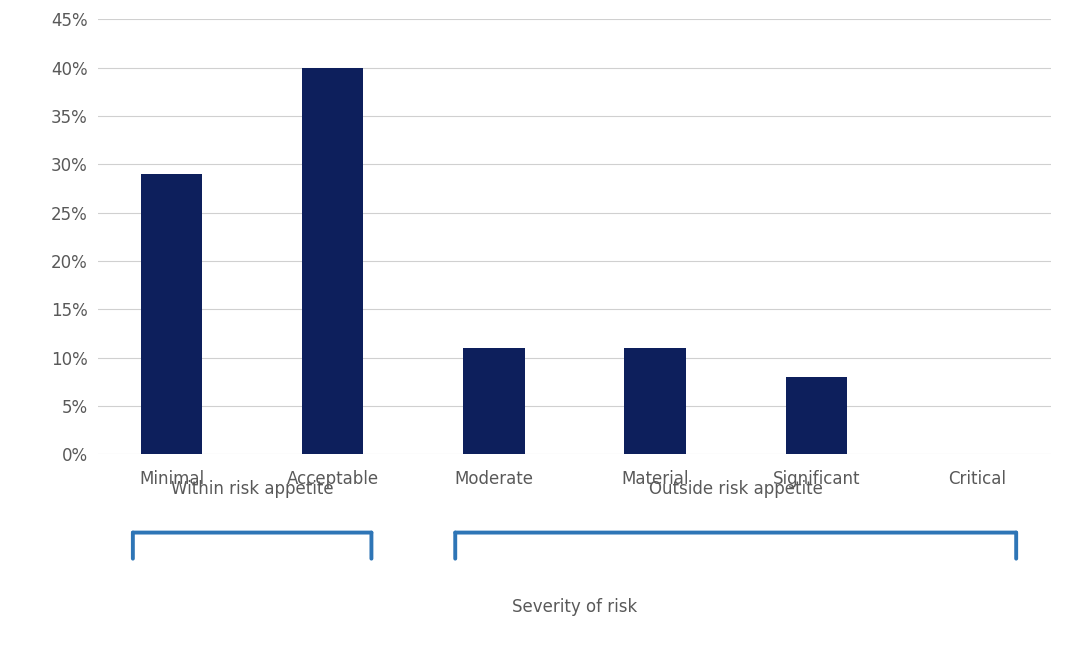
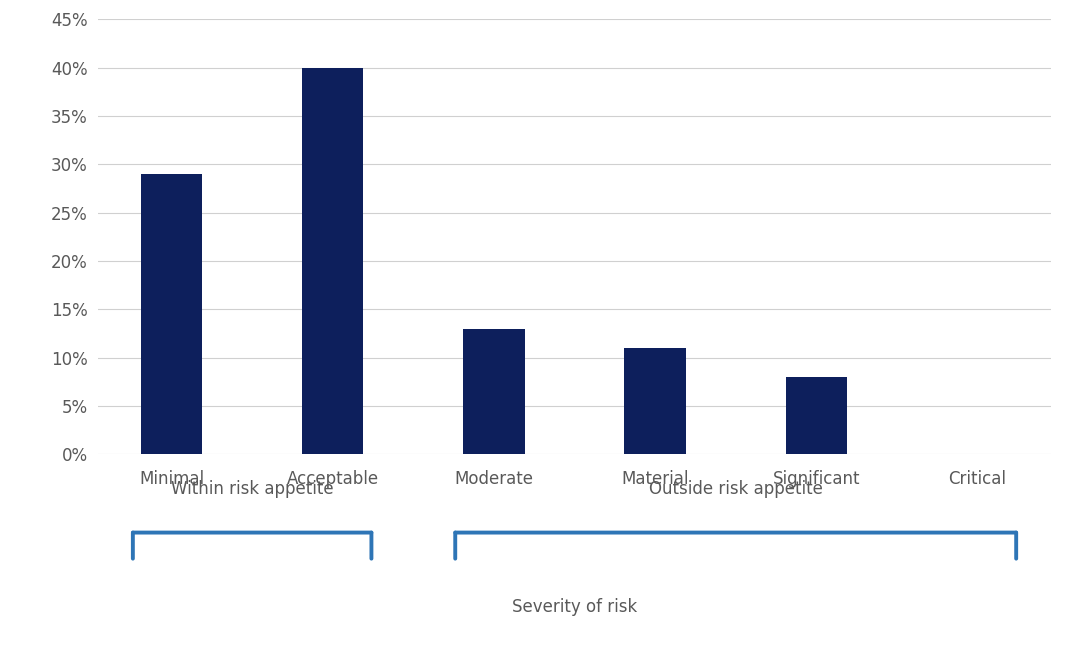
Moderate: 11% -> 13%
